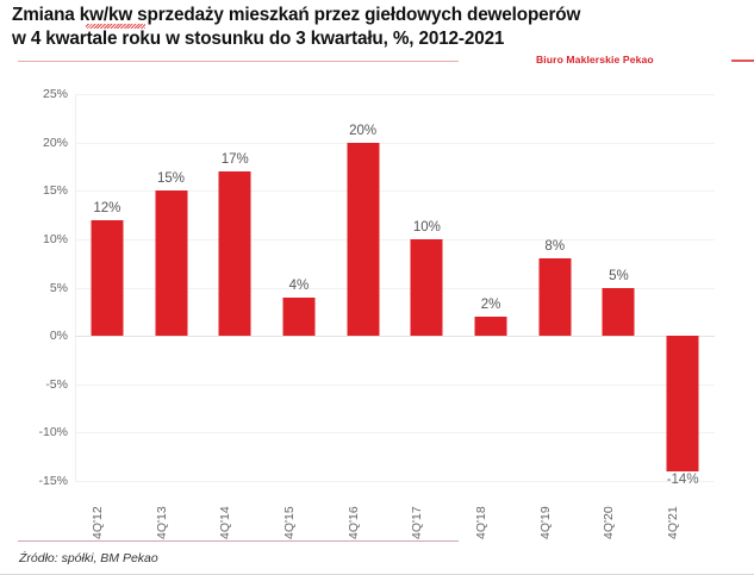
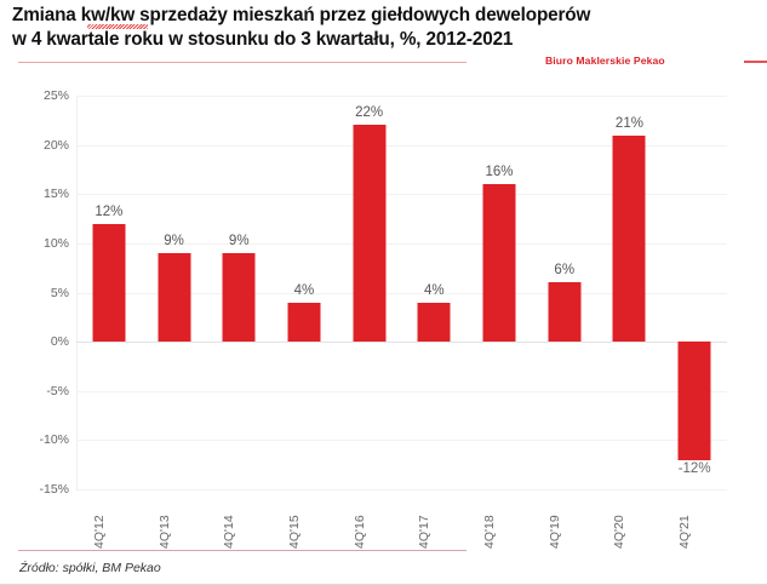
4Q'13: 15% -> 9%
4Q'14: 17% -> 9%
4Q'16: 20% -> 22%
4Q'17: 10% -> 4%
4Q'18: 2% -> 16%
4Q'19: 8% -> 6%
4Q'20: 5% -> 21%
4Q'21: -14% -> -12%
